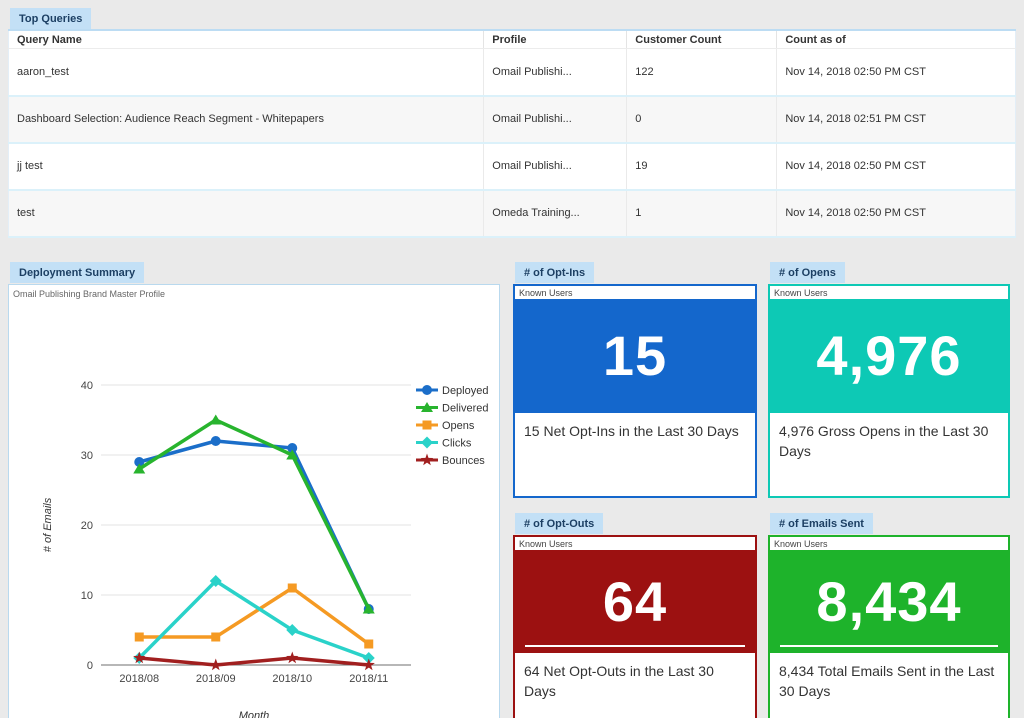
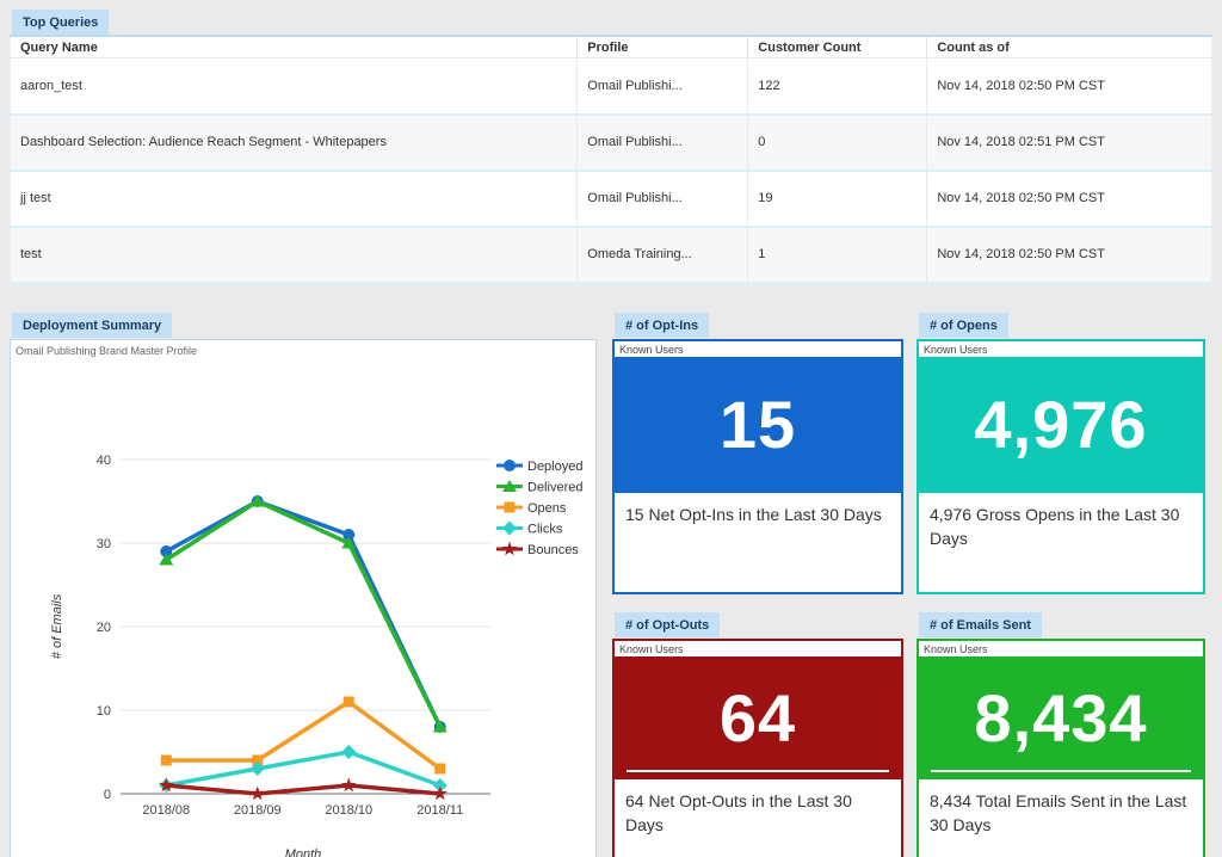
Deployed/2018/09: 32 -> 35
Clicks/2018/09: 12 -> 3
